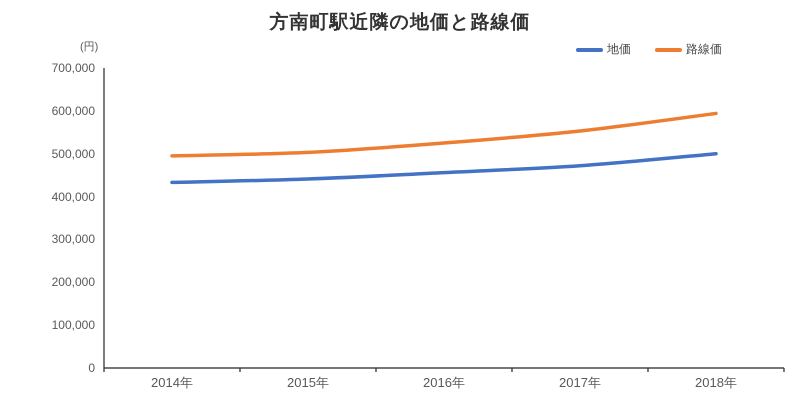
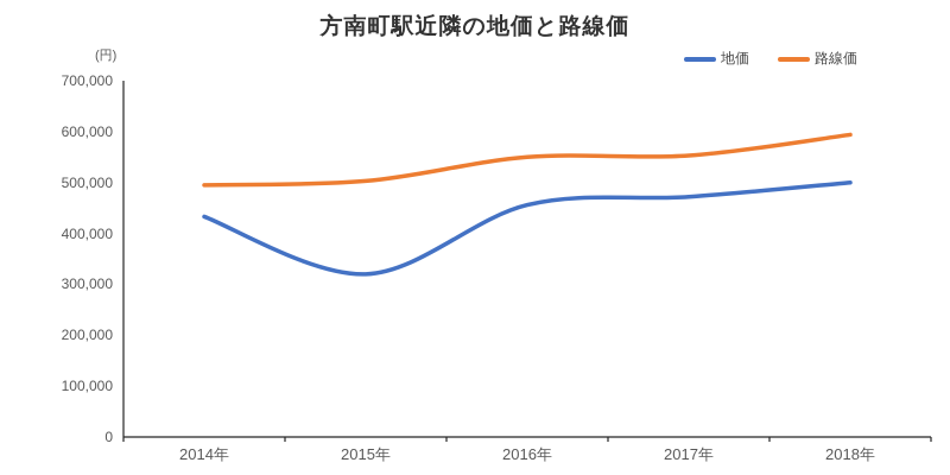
地価/2015年: 440000 -> 320000
路線価/2016年: 520000 -> 550000
